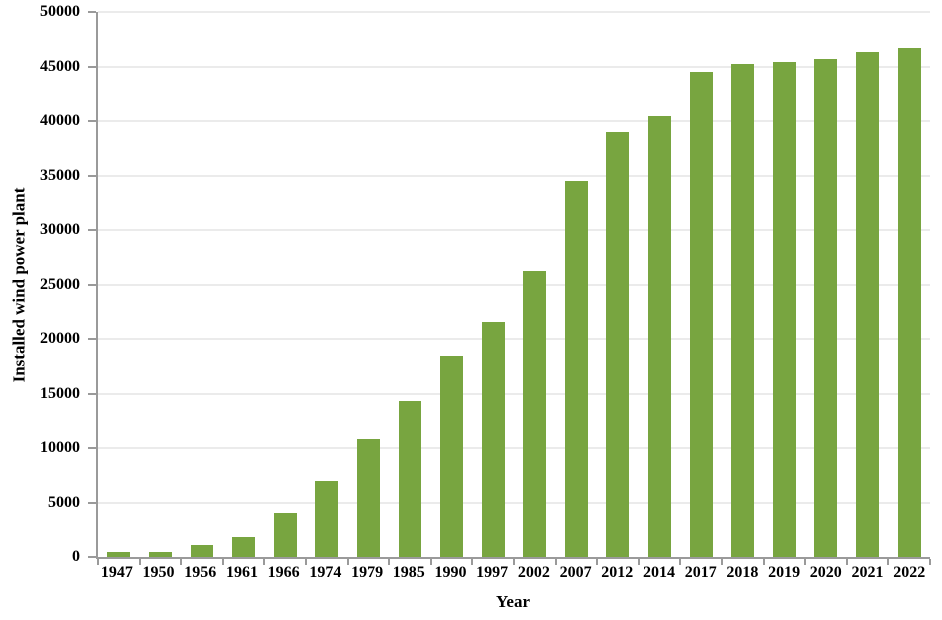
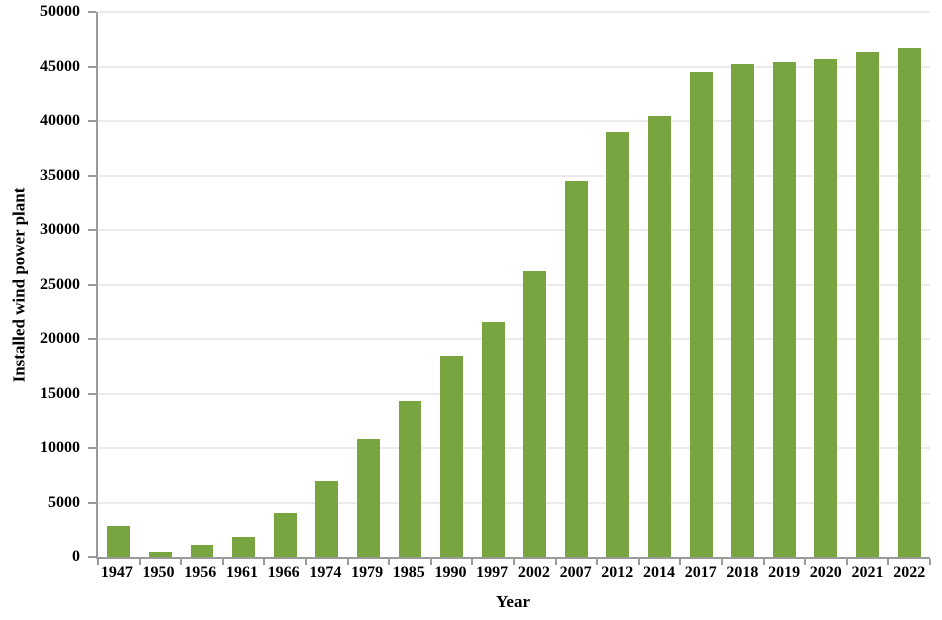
1947: 500 -> 2800
